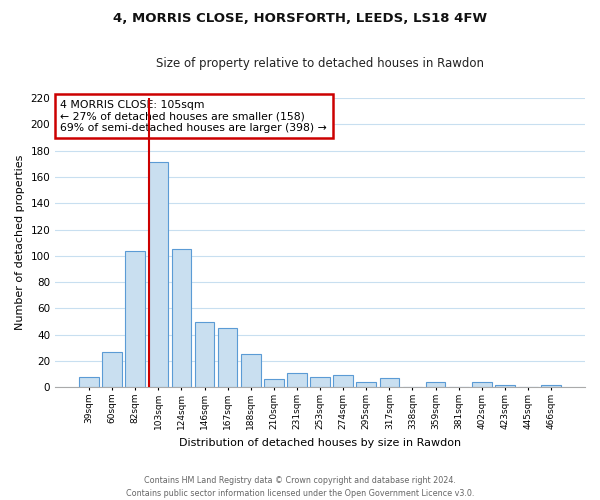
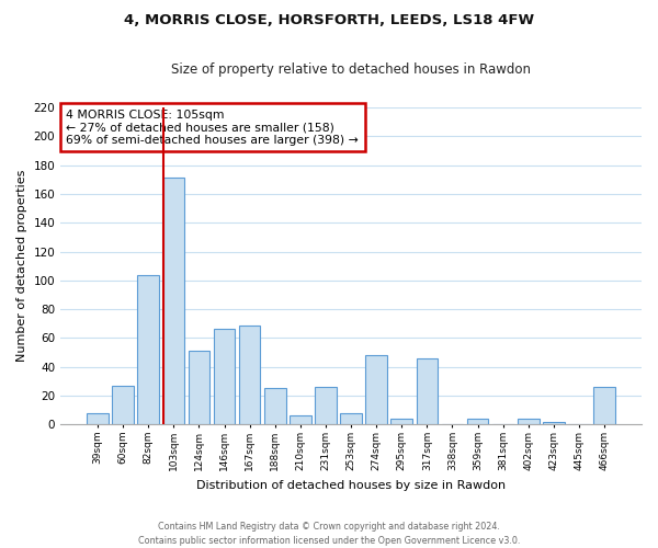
124sqm: 105 -> 51
146sqm: 50 -> 66
167sqm: 45 -> 69
231sqm: 11 -> 26
274sqm: 9 -> 48
317sqm: 7 -> 46
466sqm: 2 -> 26
